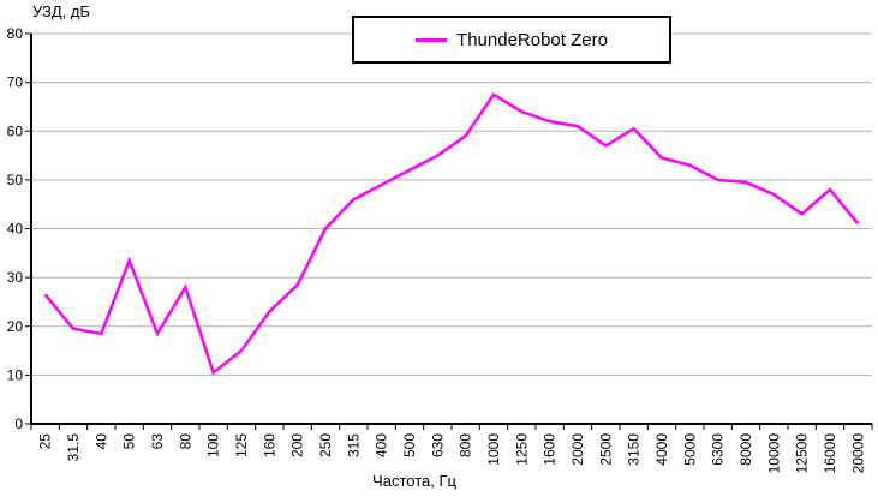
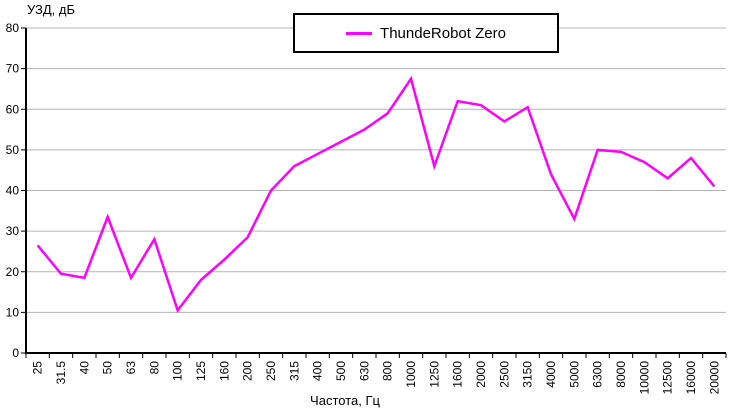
125: 15 -> 18
1250: 64 -> 46
4000: 54 -> 44
5000: 53 -> 33
